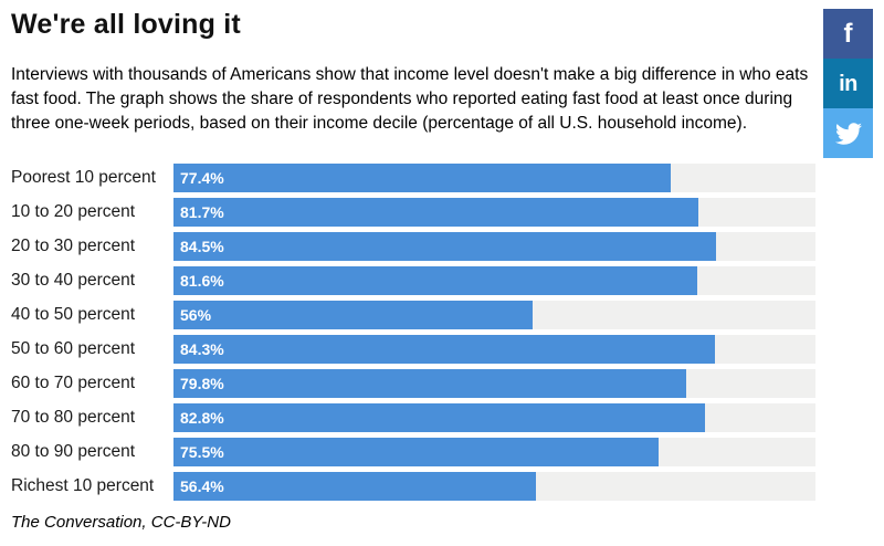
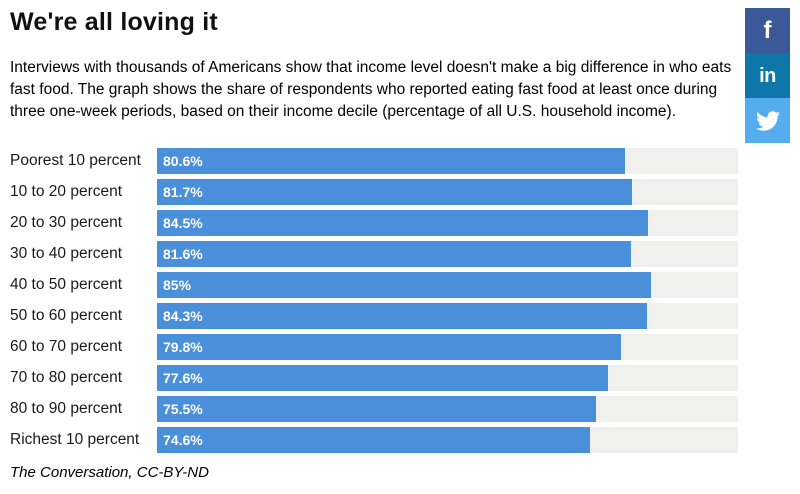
Poorest 10 percent: 77.4% -> 80.6%
40 to 50 percent: 56% -> 85%
70 to 80 percent: 82.8% -> 77.6%
Richest 10 percent: 56.4% -> 74.6%
